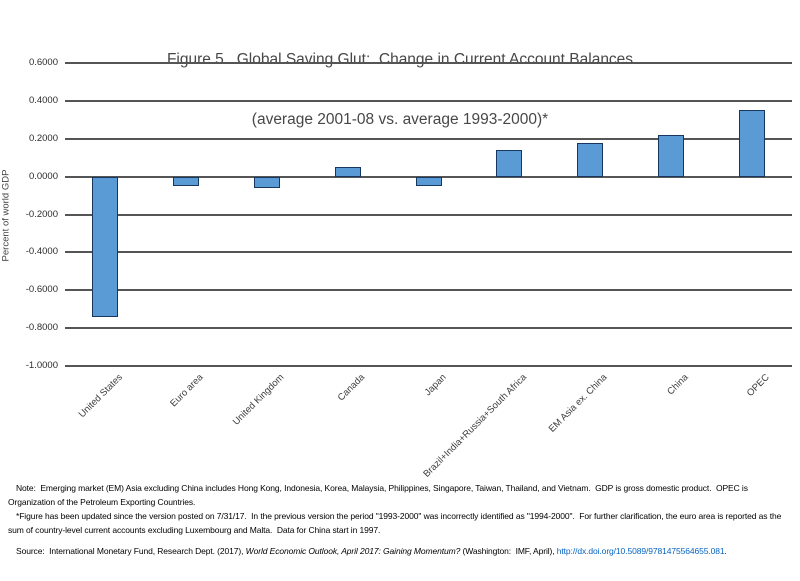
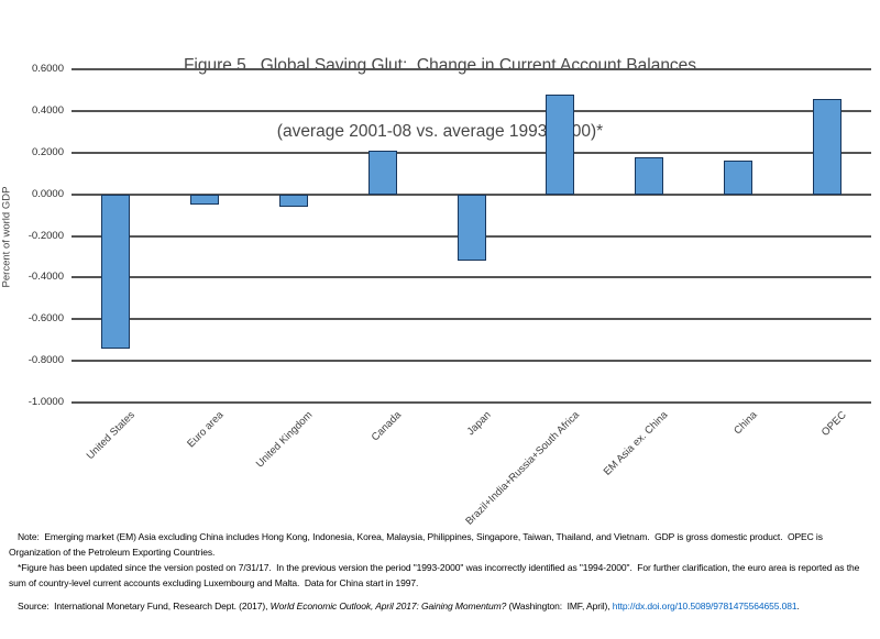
Canada: 0.05 -> 0.21
Japan: -0.05 -> -0.32
Brazil+India+Russia+South Africa: 0.14 -> 0.48
China: 0.22 -> 0.16
OPEC: 0.35 -> 0.46
